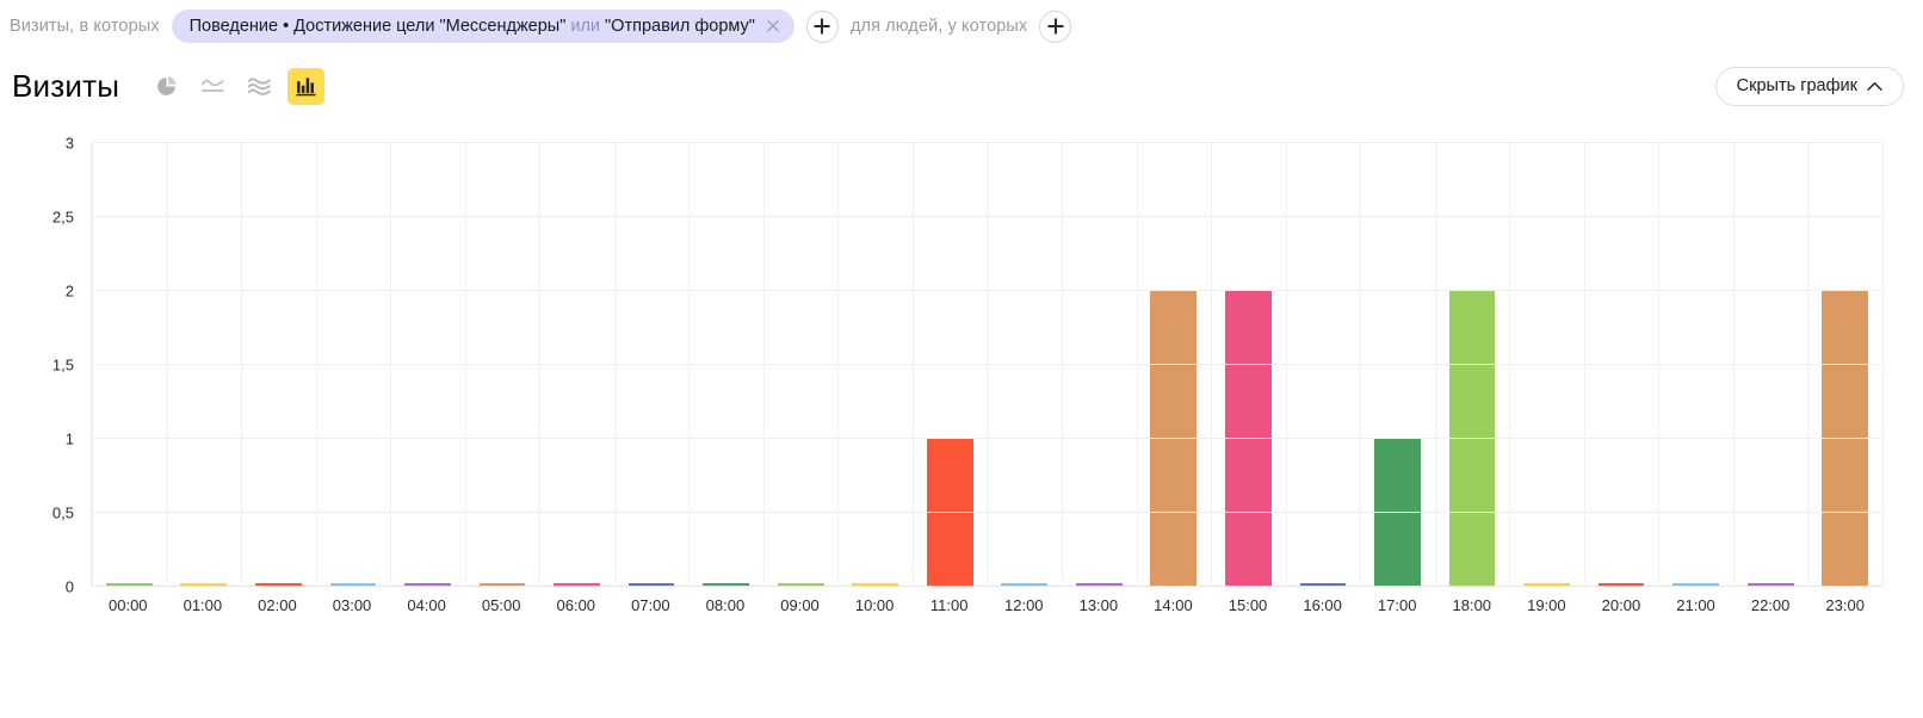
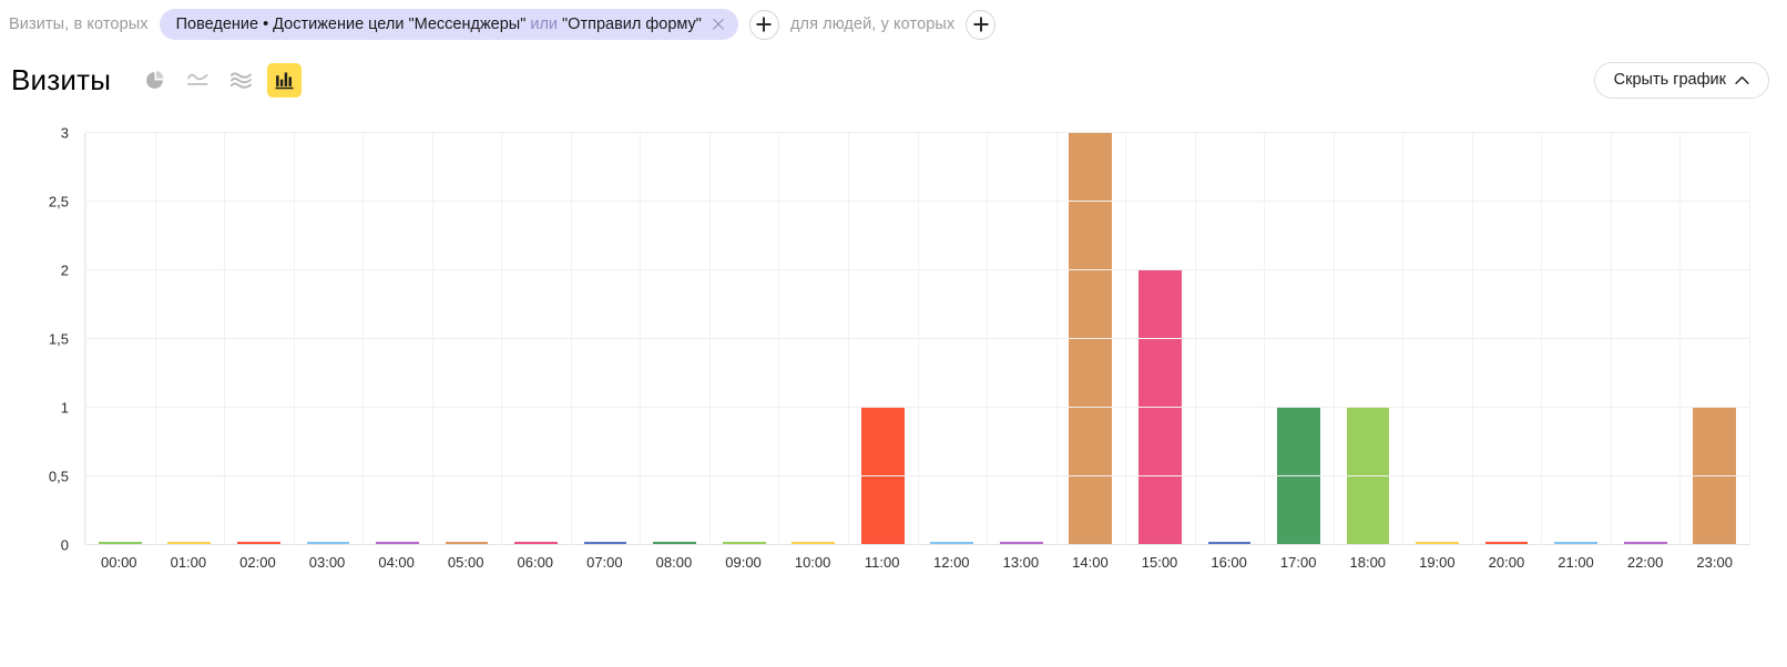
14:00: 2 -> 3
18:00: 2 -> 1
23:00: 2 -> 1
